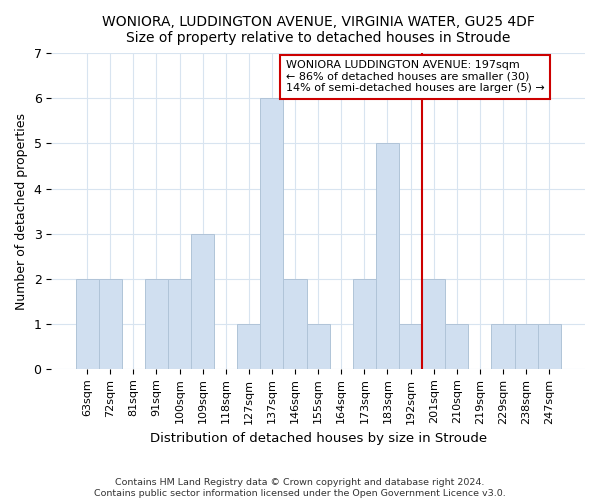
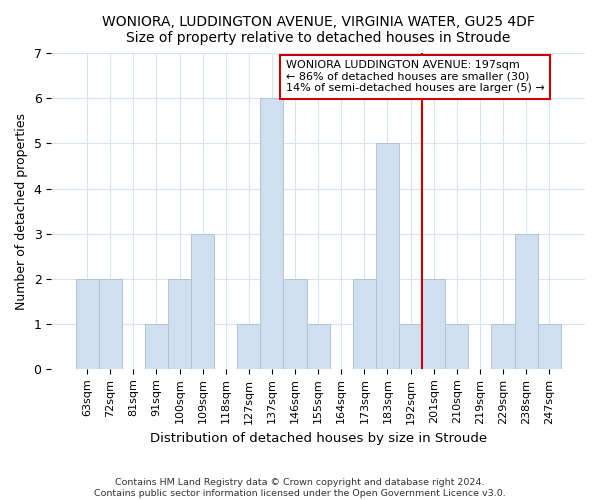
91sqm: 2 -> 1
238sqm: 1 -> 3
